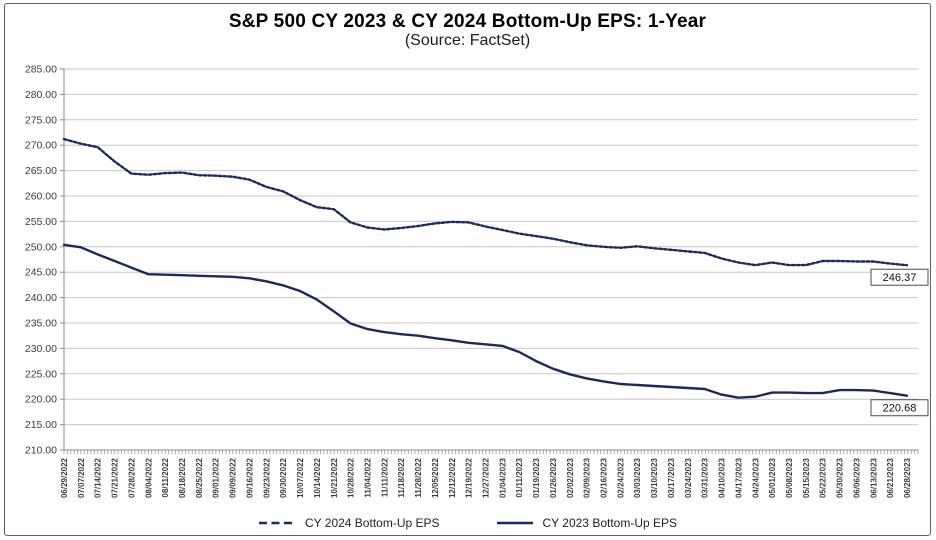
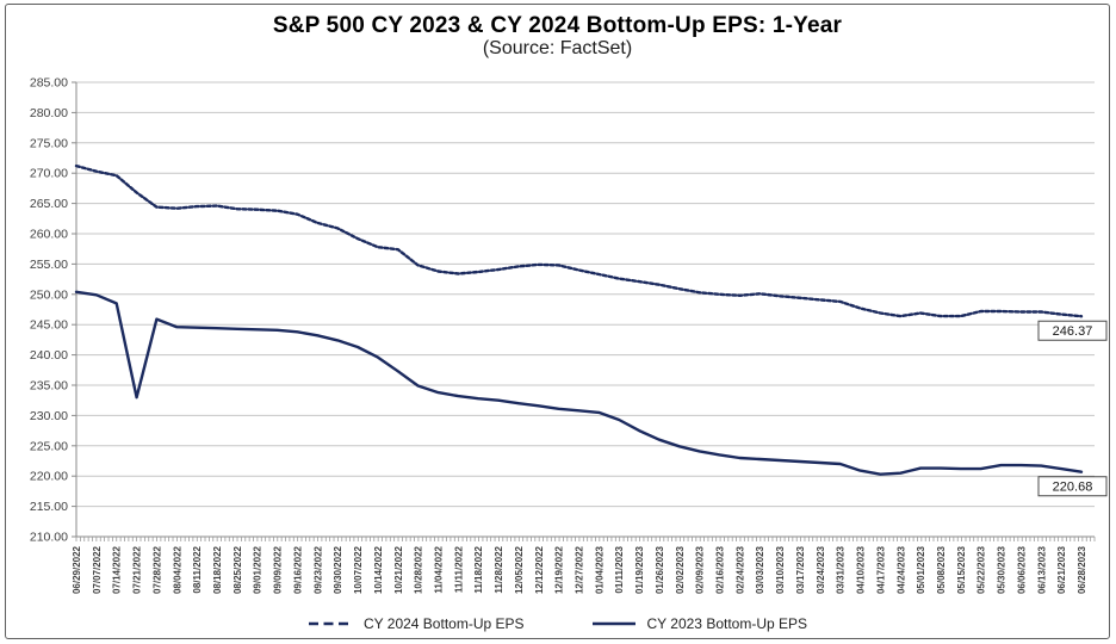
CY 2023 Bottom-Up EPS/07/21/2022: 247 -> 233
